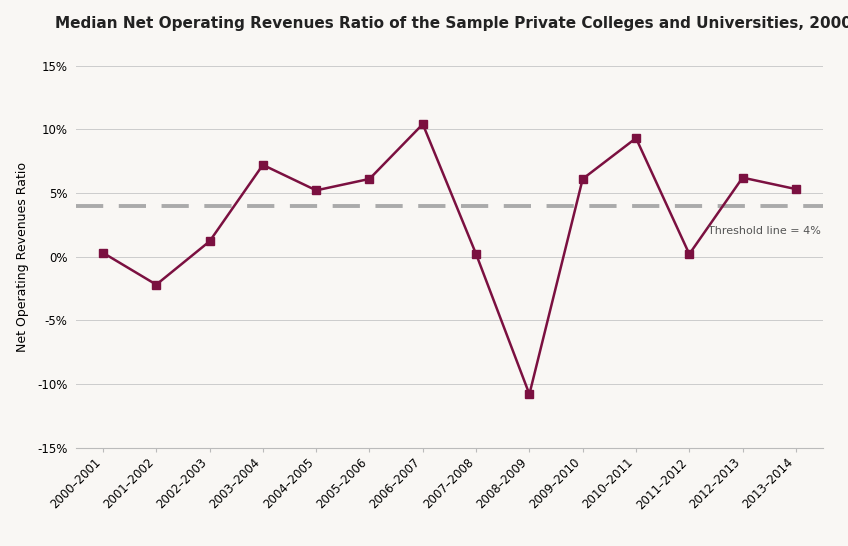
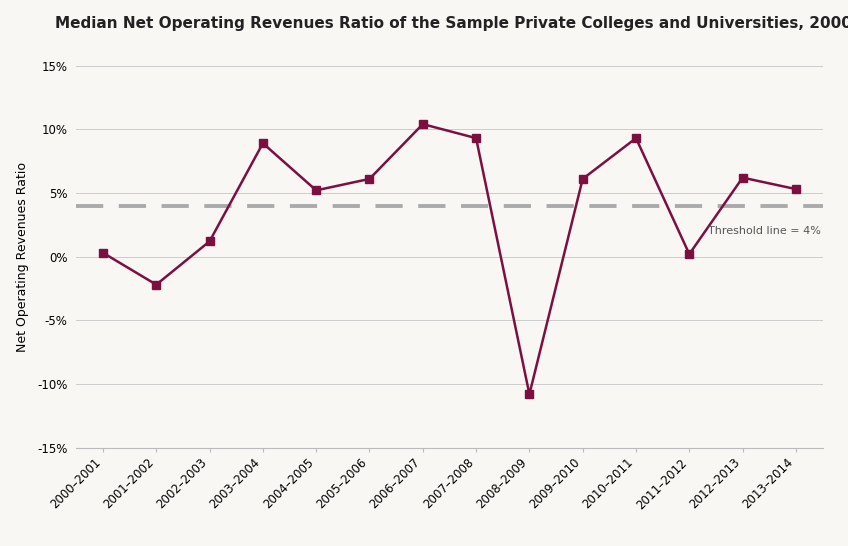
2003–2004: 7.2% -> 8.9%
2007–2008: 0.2% -> 9.3%
